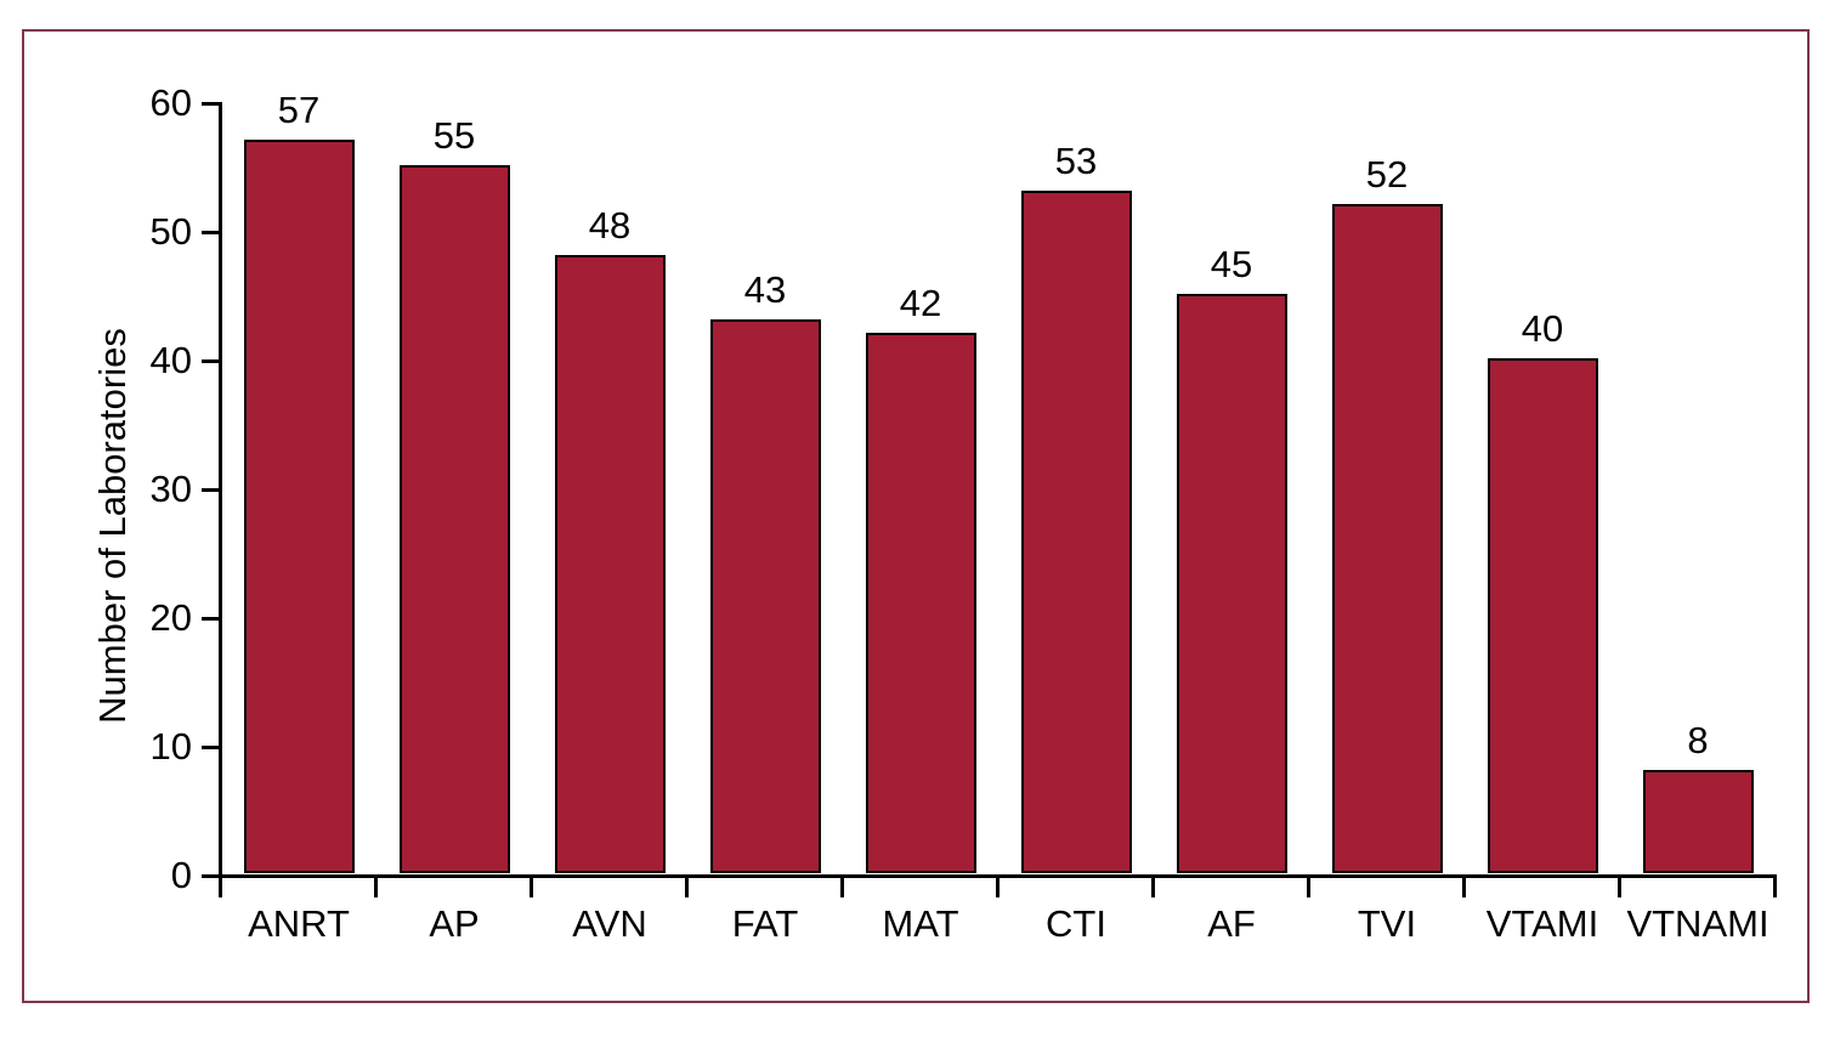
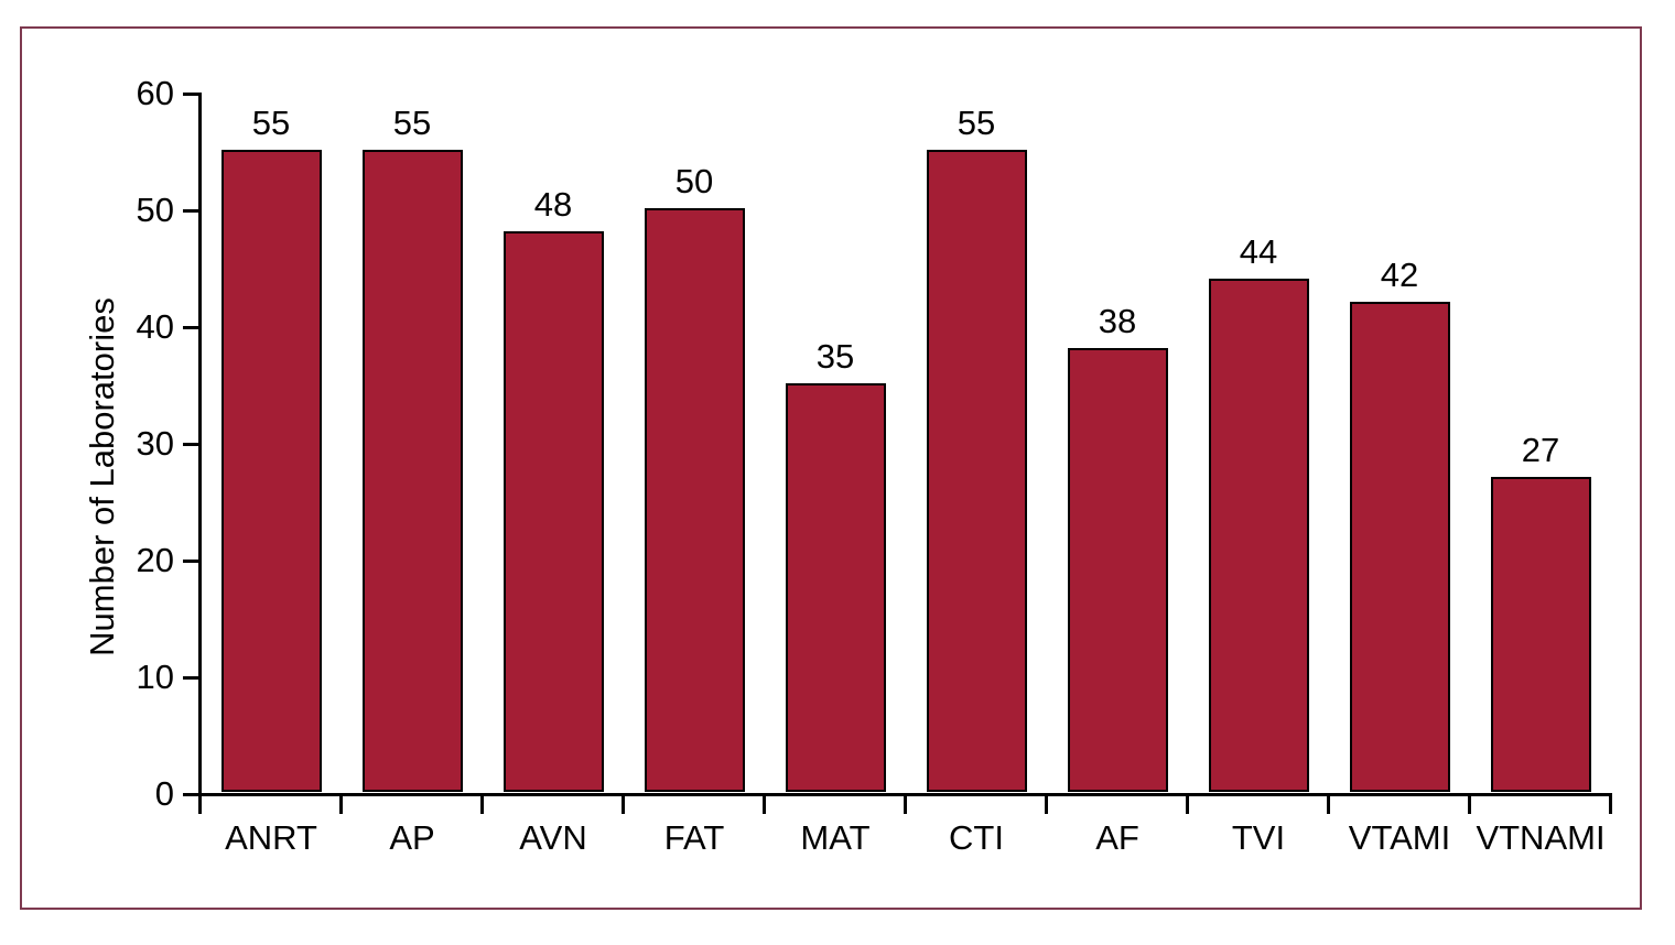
ANRT: 57 -> 55
FAT: 43 -> 50
MAT: 42 -> 35
CTI: 53 -> 55
AF: 45 -> 38
TVI: 52 -> 44
VTAMI: 40 -> 42
VTNAMI: 8 -> 27
